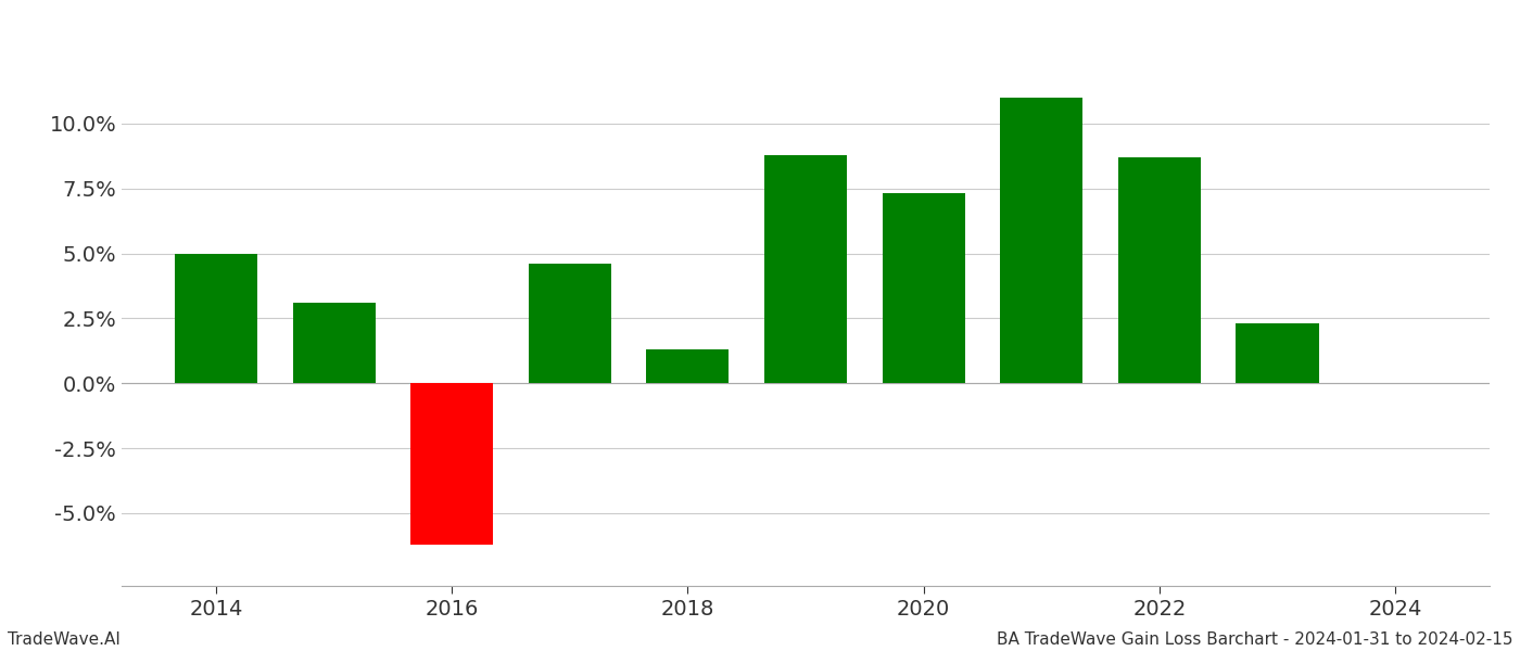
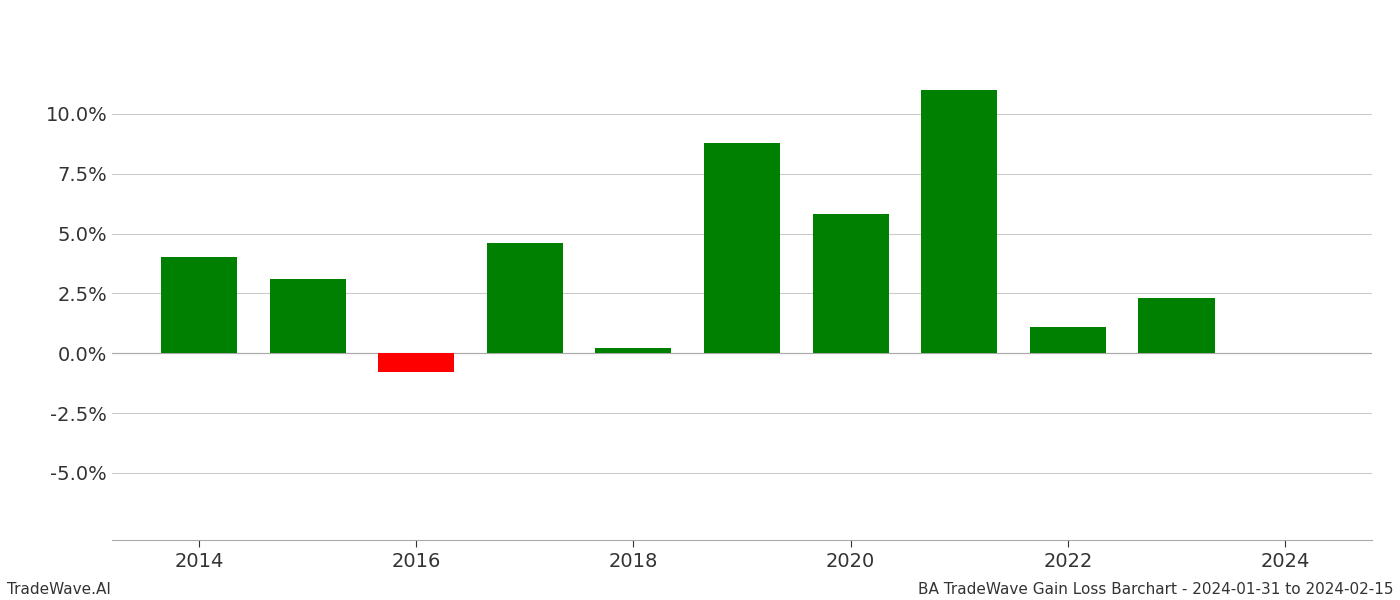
2014: 5.0% -> 4.0%
2016: -6.2% -> -0.8%
2018: 1.3% -> 0.2%
2020: 7.3% -> 5.8%
2022: 8.7% -> 1.1%
